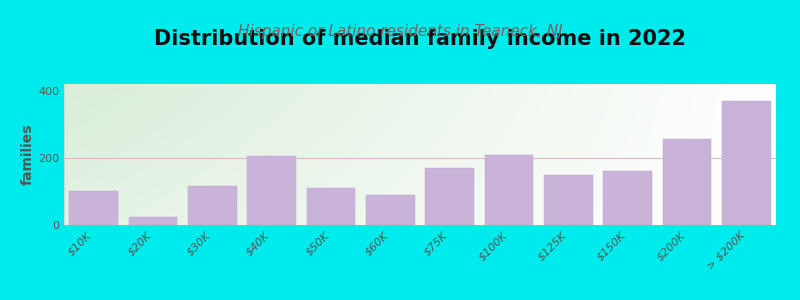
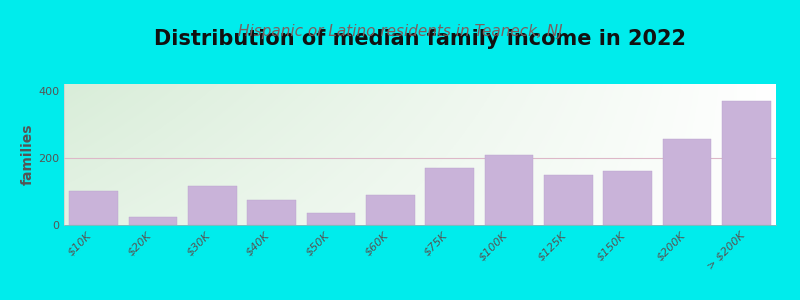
$40K: 205 -> 75
$50K: 110 -> 35
